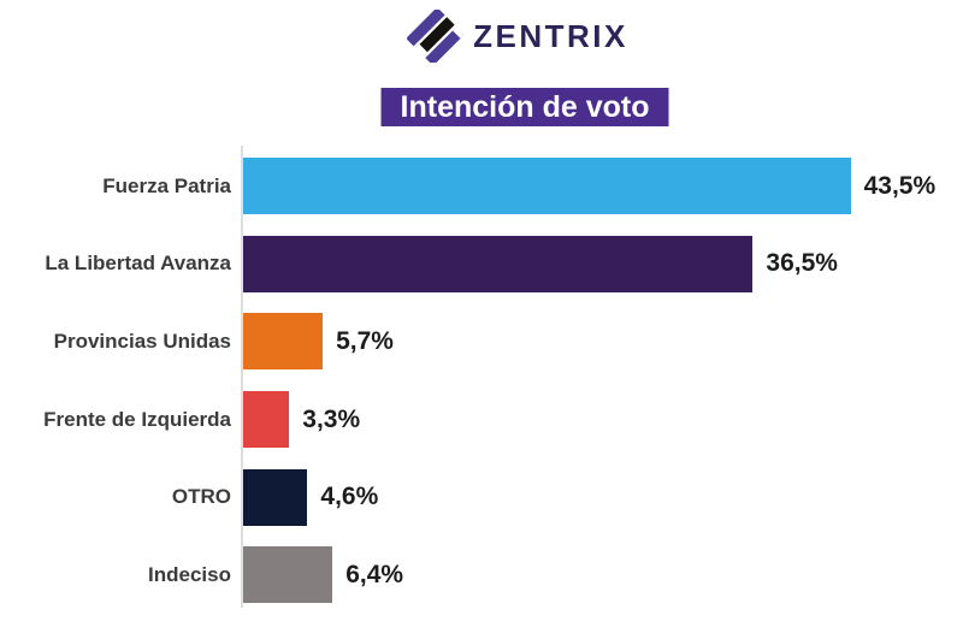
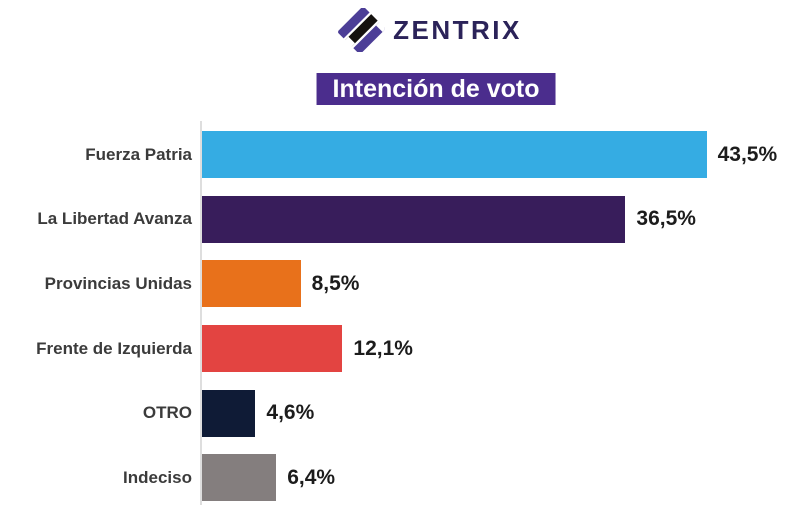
Provincias Unidas: 5,7% -> 8,5%
Frente de Izquierda: 3,3% -> 12,1%
